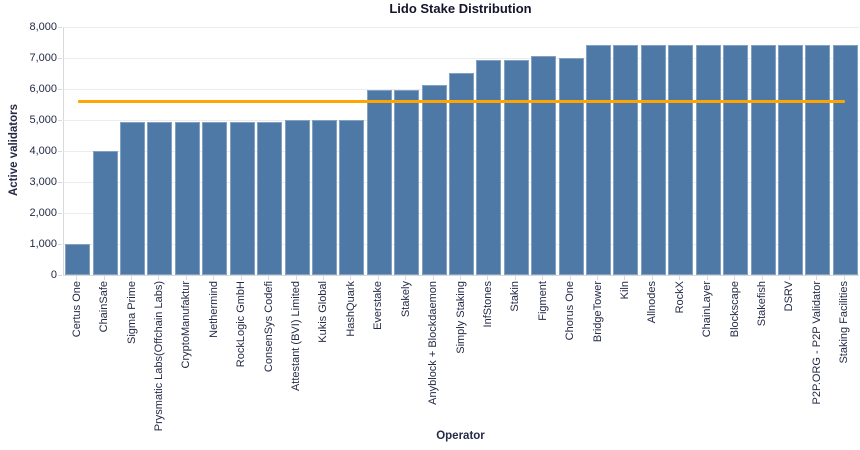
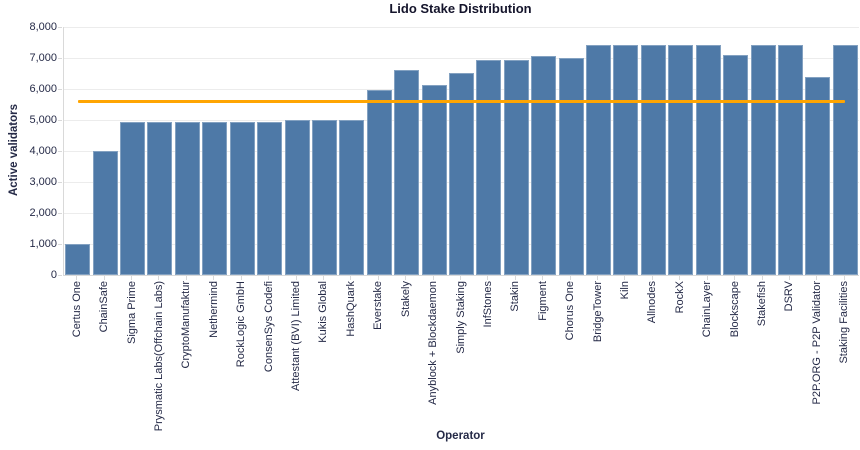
Stakely: 6000 -> 6600
Blockscape: 7400 -> 7100
P2P.ORG - P2P Validator: 7400 -> 6400
